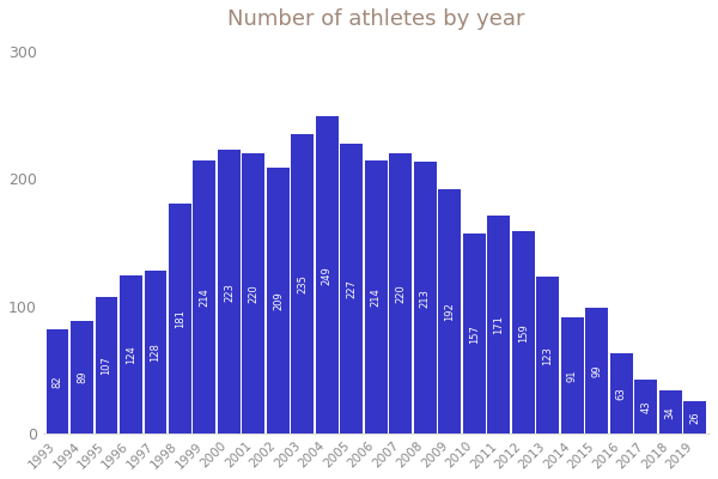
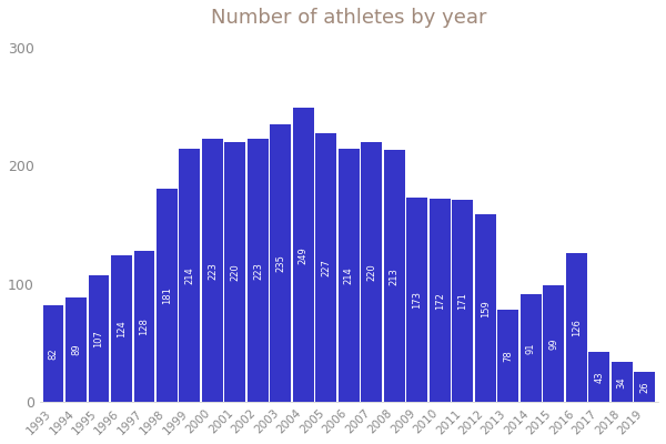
2002: 209 -> 223
2009: 192 -> 173
2010: 157 -> 172
2013: 123 -> 78
2016: 63 -> 126
